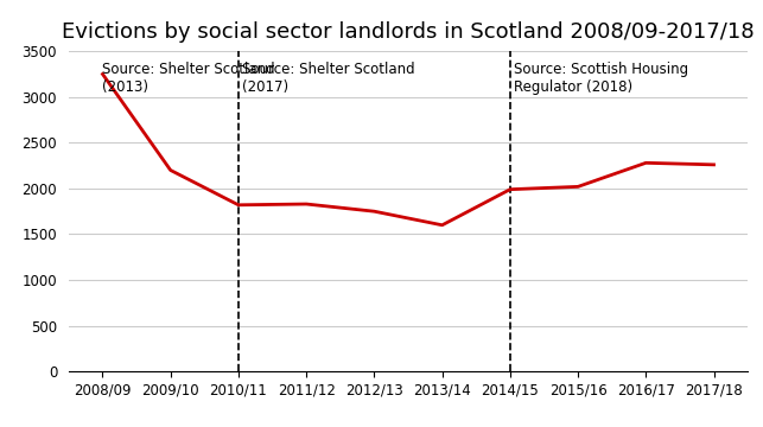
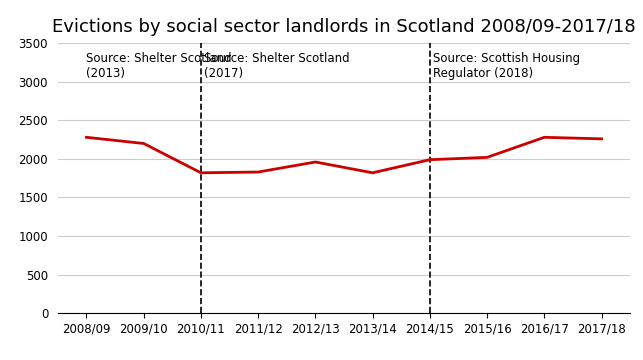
2008/09: 3250 -> 2280
2012/13: 1750 -> 1960
2013/14: 1600 -> 1820
